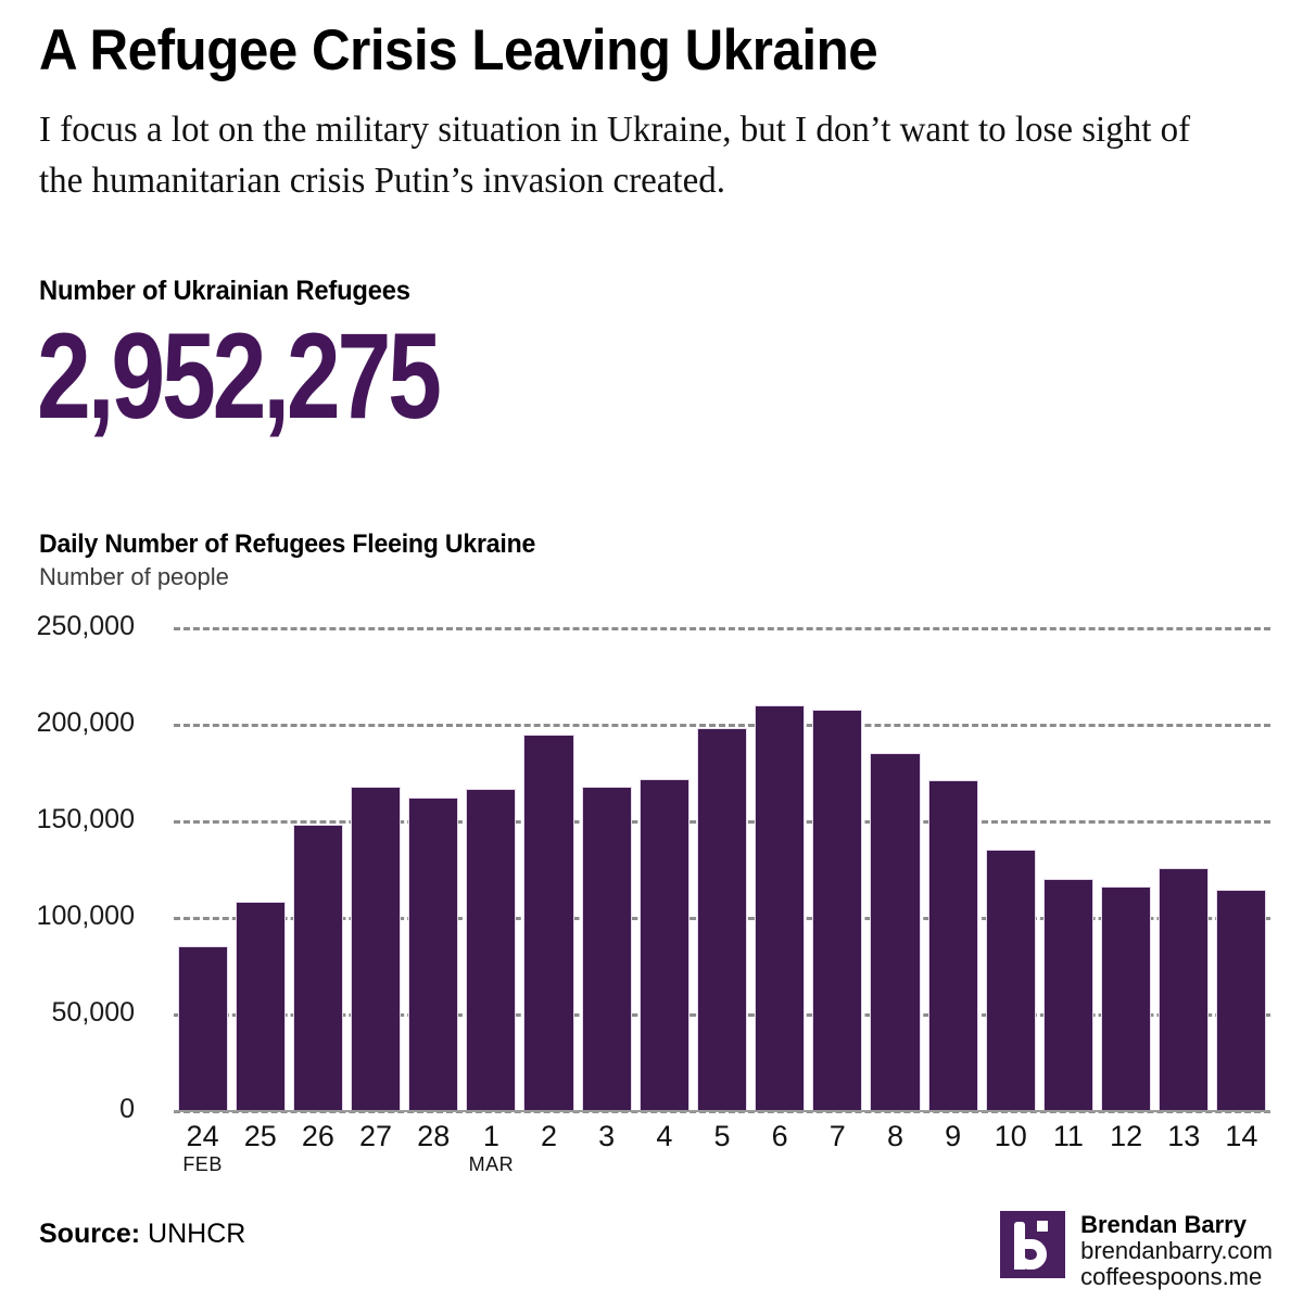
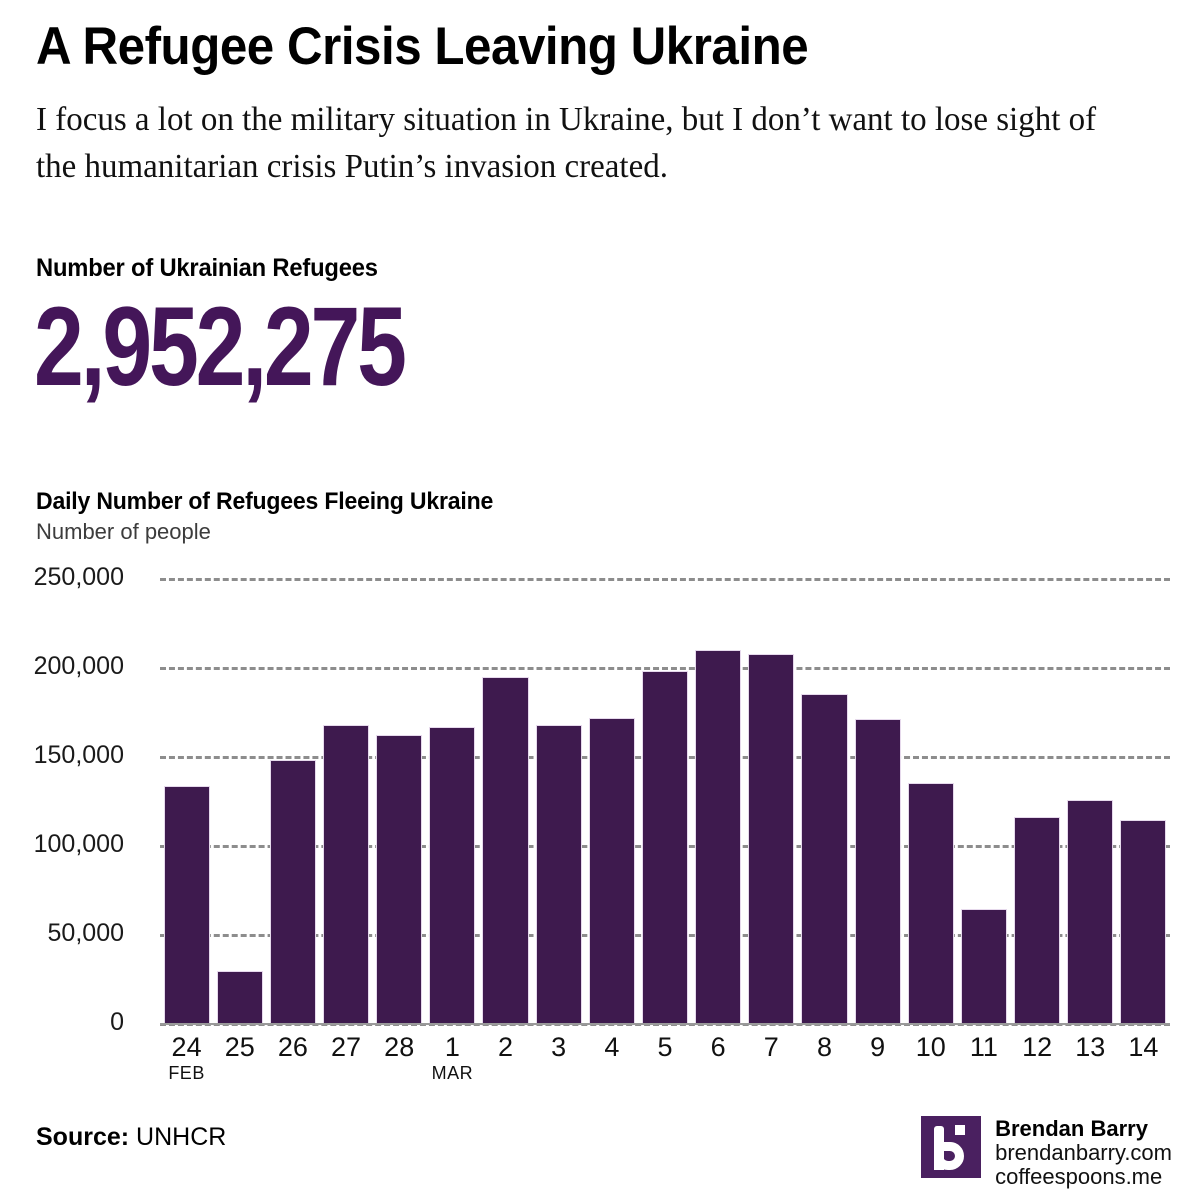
24: 85000 -> 133000
25: 108000 -> 29000
11: 120000 -> 64000
